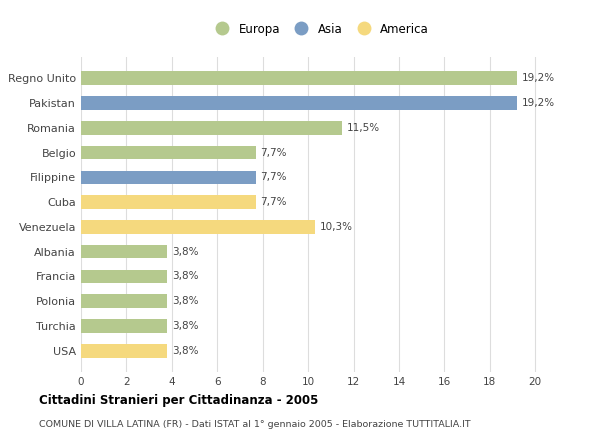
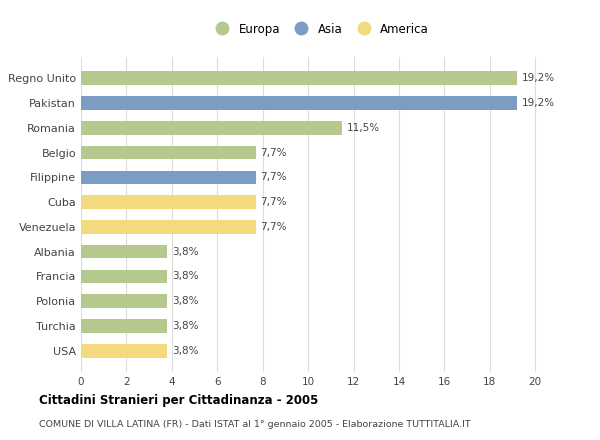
Venezuela: 10,3% -> 7,7%
